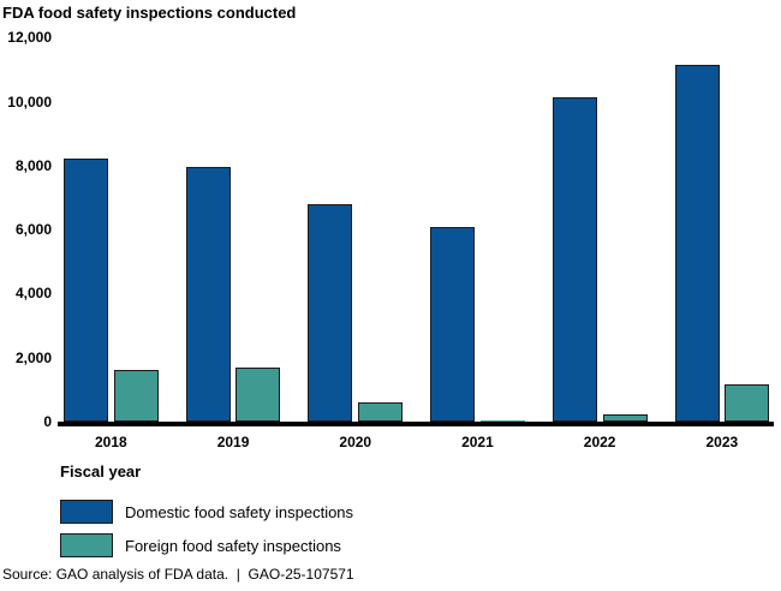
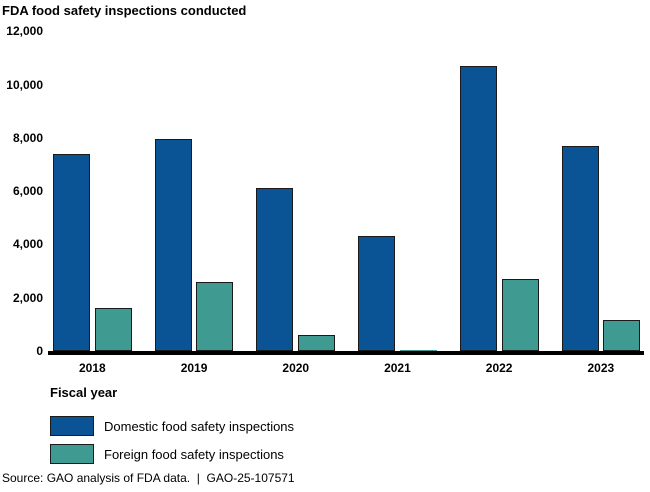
Domestic food safety inspections/2018: 8200 -> 7400
Foreign food safety inspections/2019: 1700 -> 2600
Domestic food safety inspections/2020: 6800 -> 6100
Domestic food safety inspections/2021: 6100 -> 4300
Domestic food safety inspections/2022: 10100 -> 10700
Foreign food safety inspections/2022: 200 -> 2700
Domestic food safety inspections/2023: 11100 -> 7700
